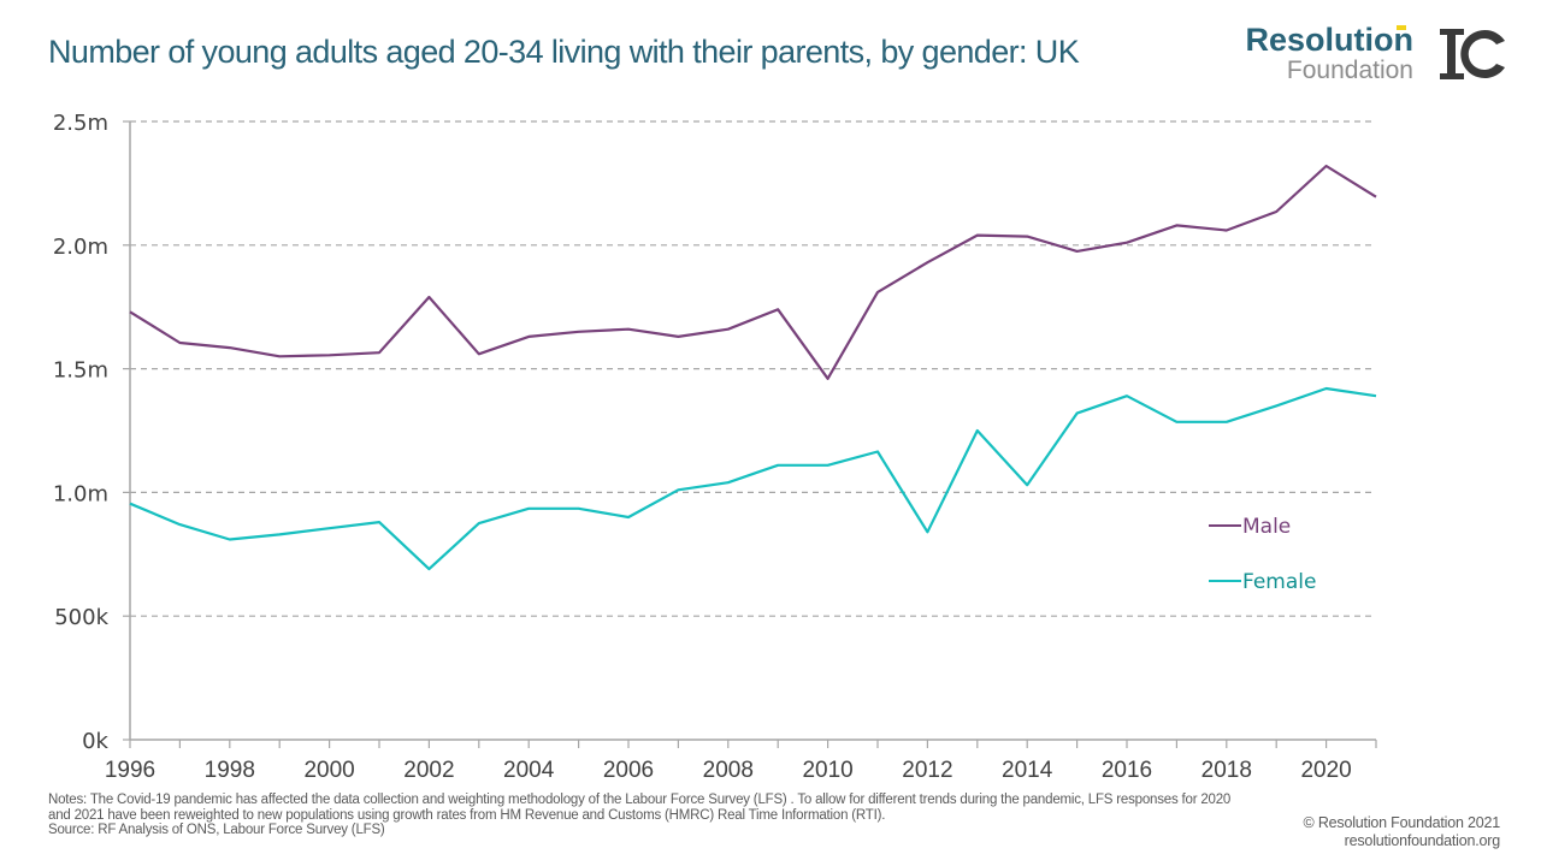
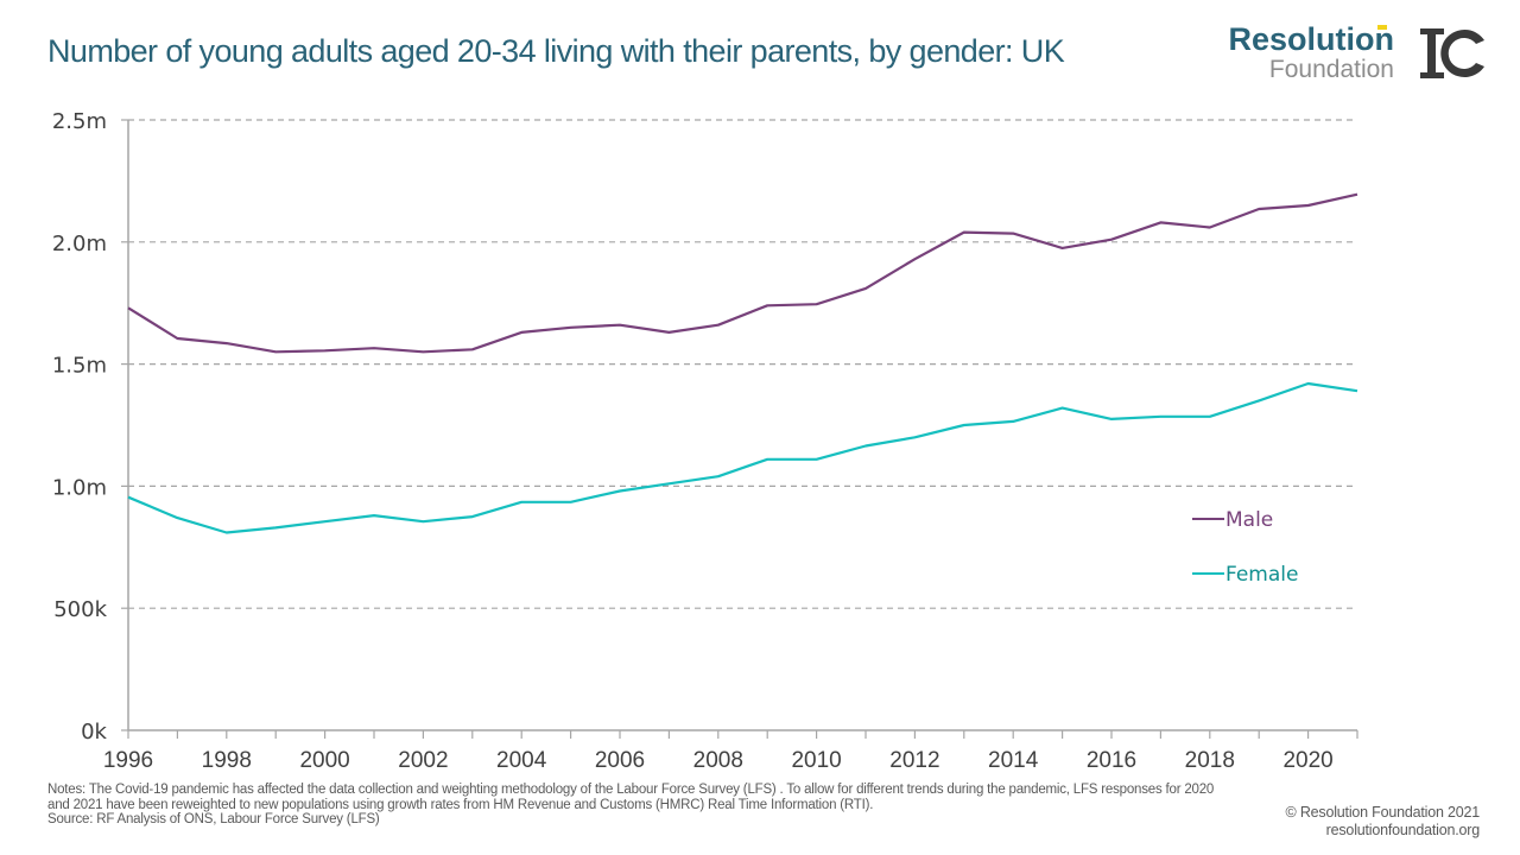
Male/2002: 1.79m -> 1.55m
Female/2002: 0.69m -> 0.86m
Female/2006: 0.90m -> 0.98m
Male/2010: 1.46m -> 1.74m
Female/2012: 0.84m -> 1.20m
Female/2014: 1.03m -> 1.26m
Female/2016: 1.39m -> 1.28m
Male/2020: 2.32m -> 2.15m
